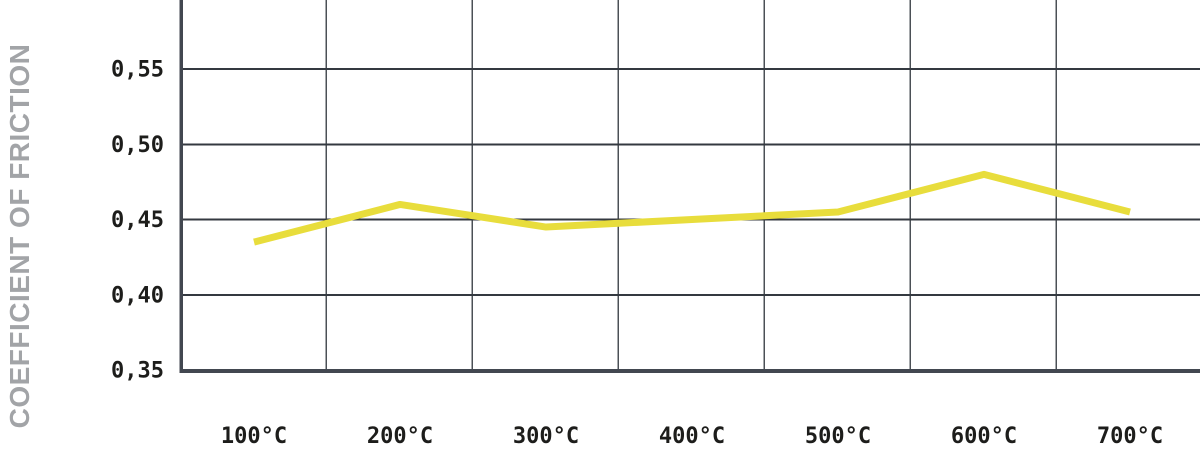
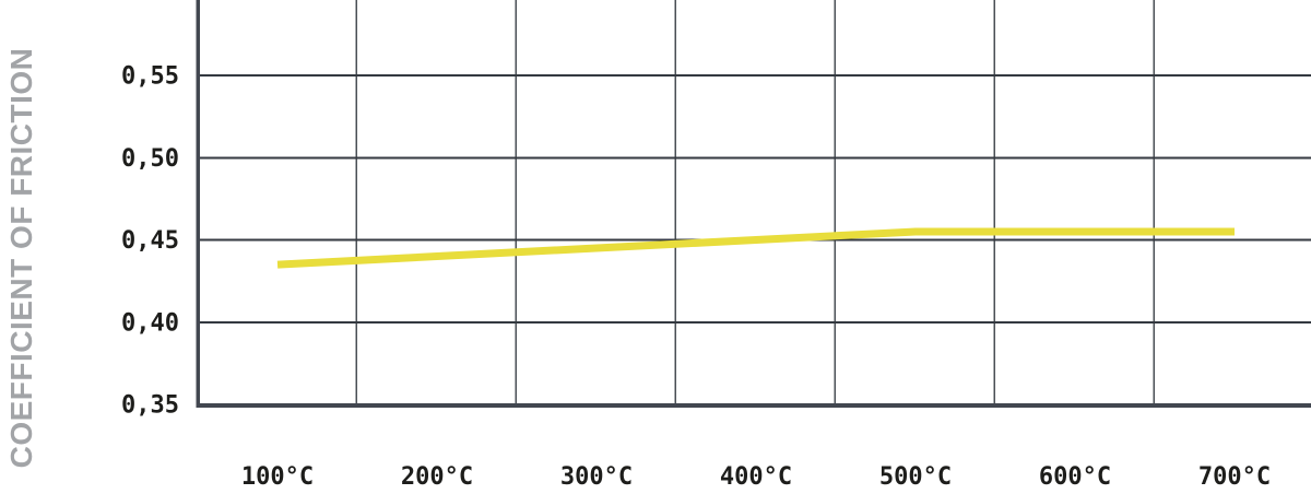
200°C: 0,46 -> 0,44
600°C: 0,48 -> 0,46
